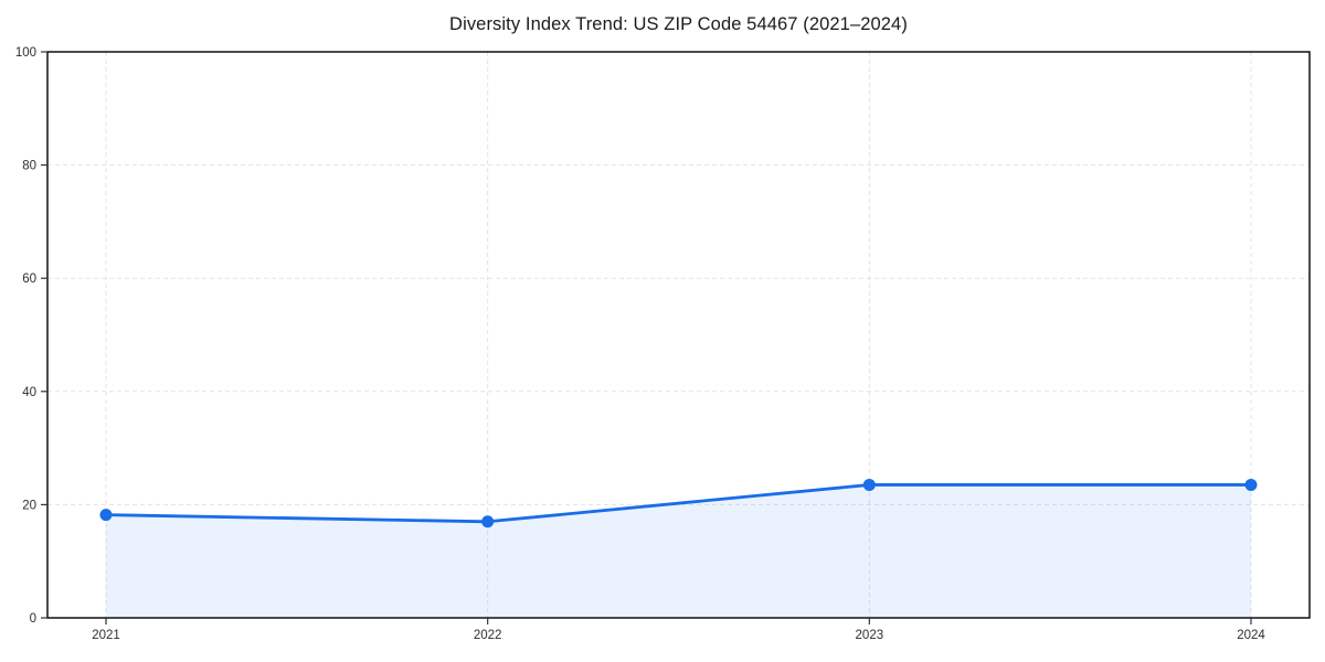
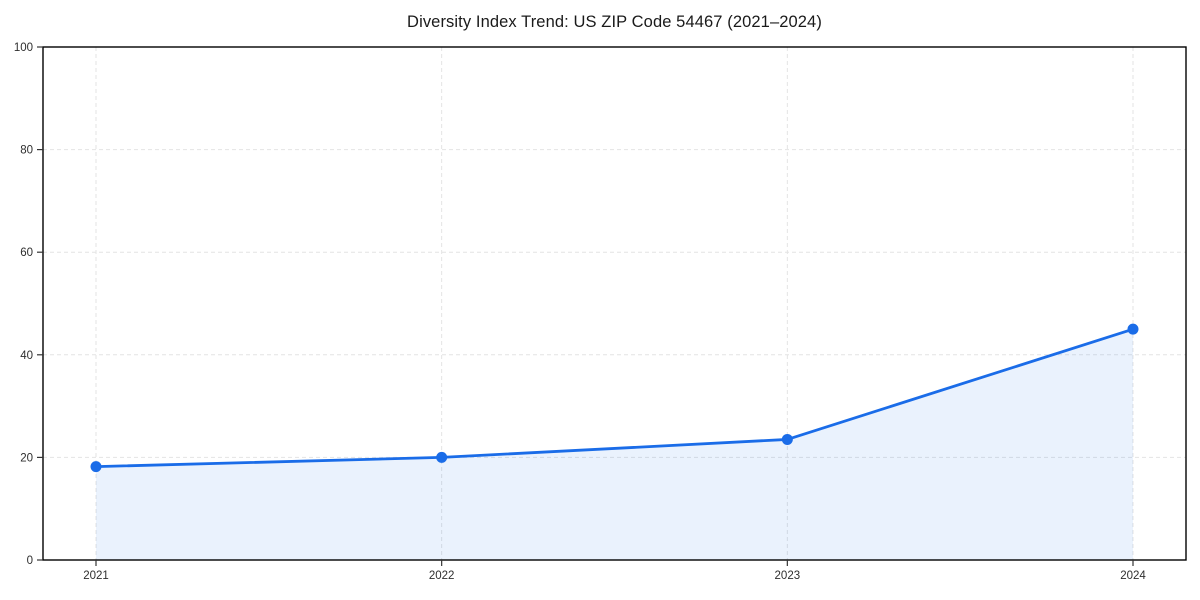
2022: 17 -> 20
2024: 24 -> 45
